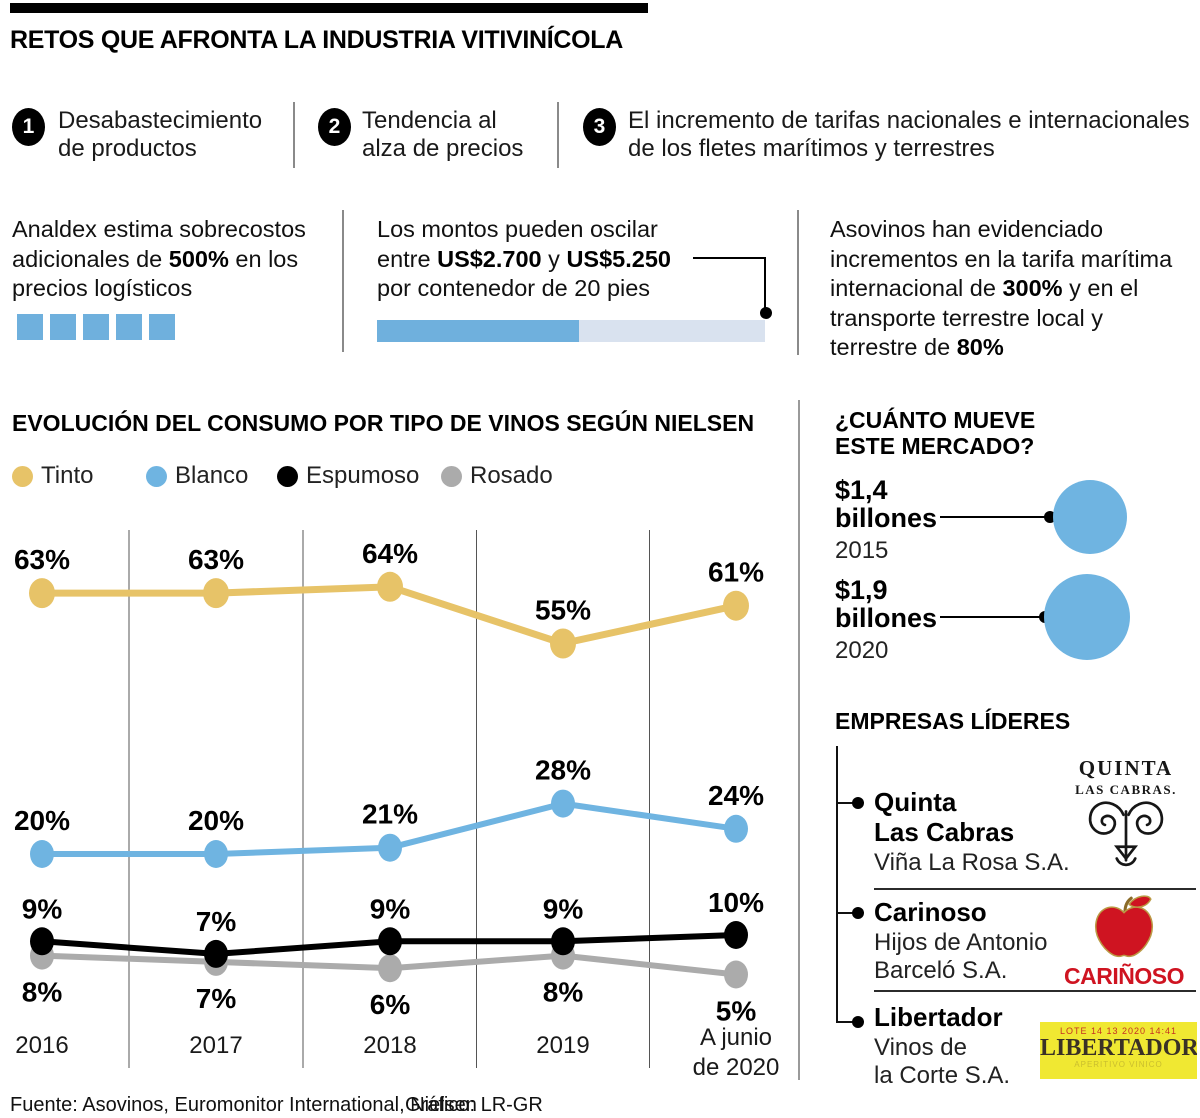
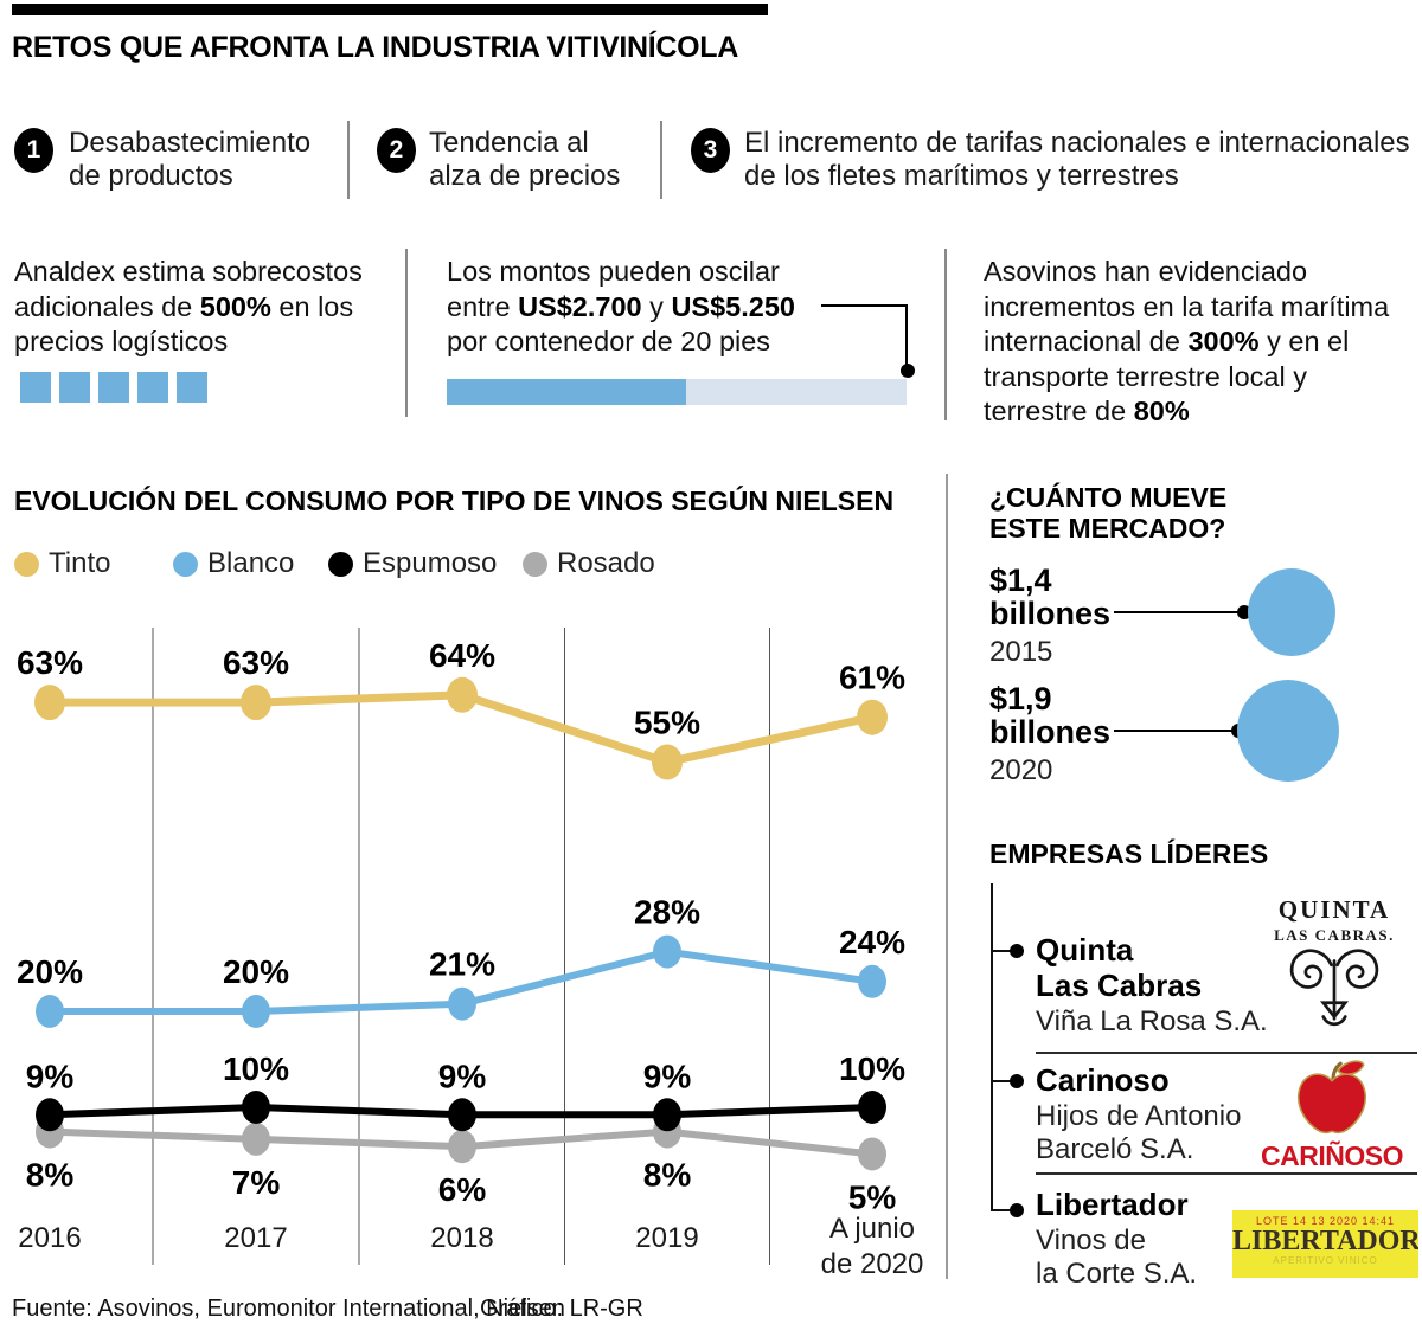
Espumoso/2017: 7% -> 10%
